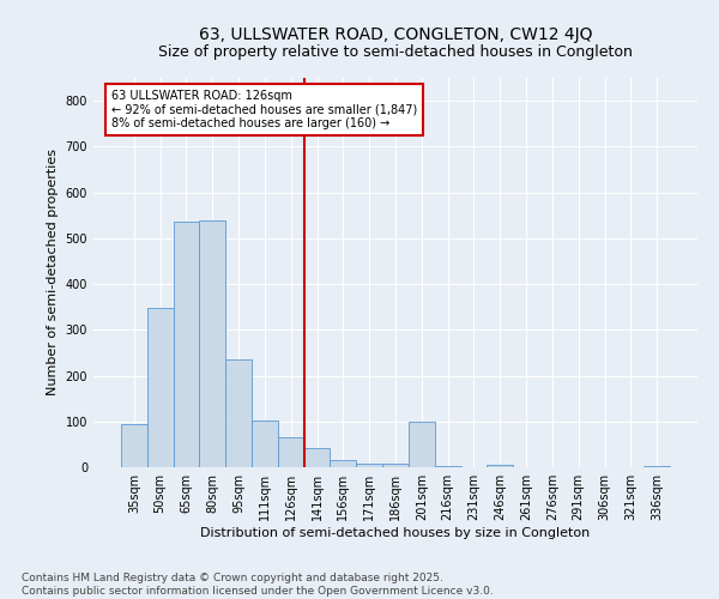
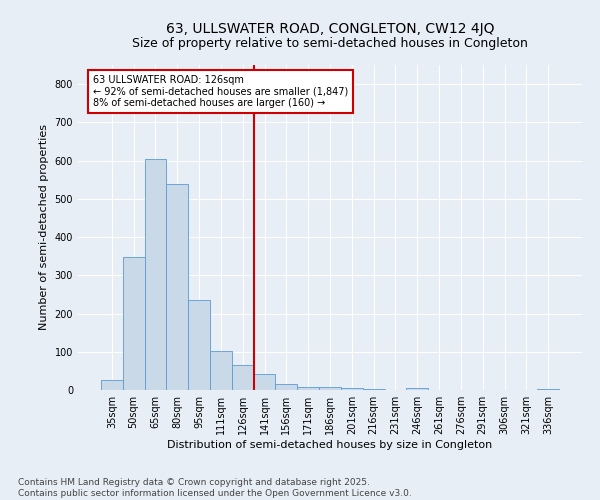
35sqm: 95 -> 25
65sqm: 535 -> 605
201sqm: 100 -> 5
